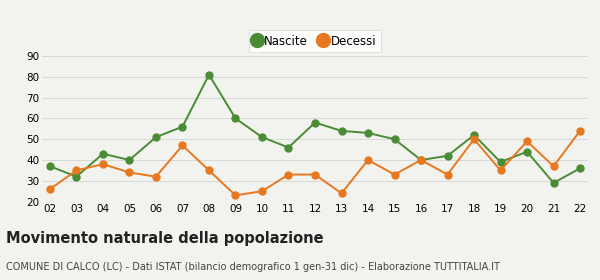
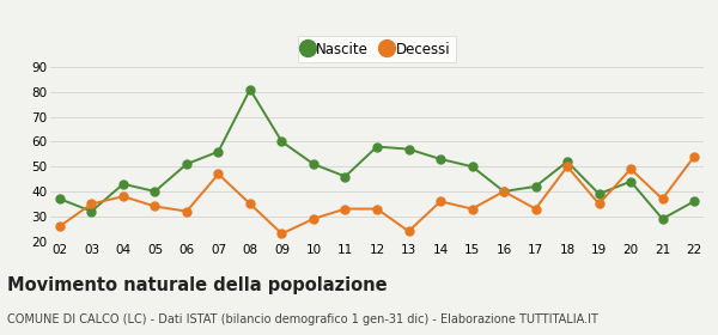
Decessi/10: 25 -> 29
Nascite/13: 54 -> 57
Decessi/14: 40 -> 36
